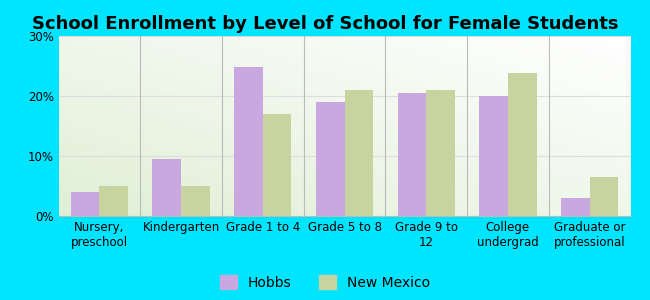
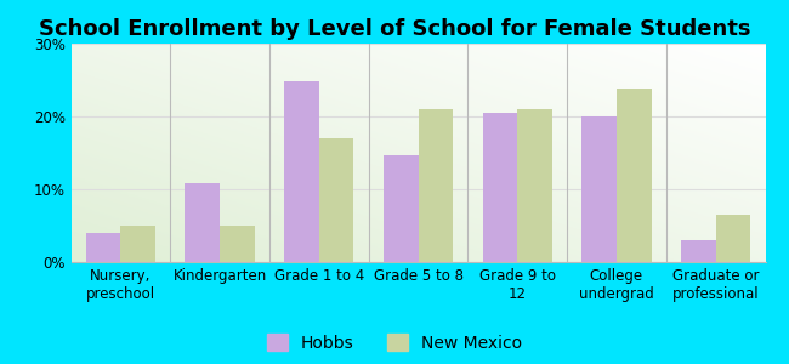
Hobbs/Kindergarten: 9.5% -> 10.8%
Hobbs/Grade 5 to 8: 19.0% -> 14.6%
